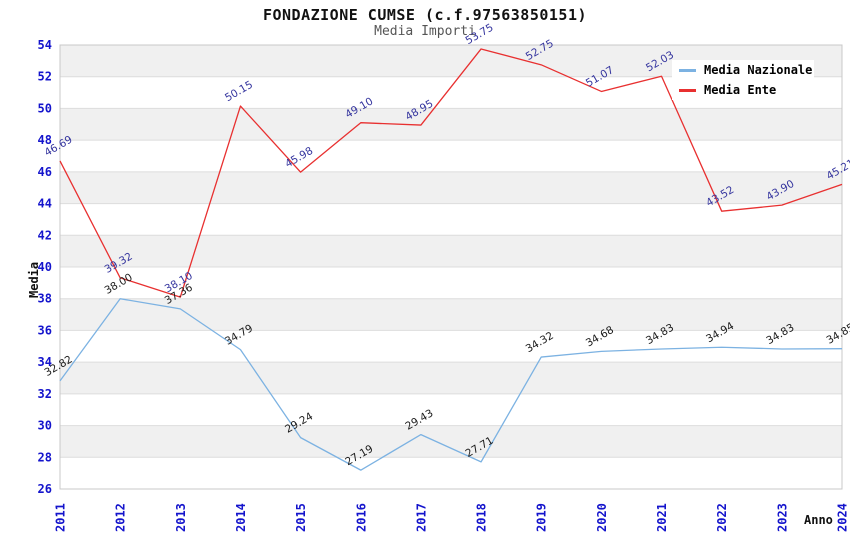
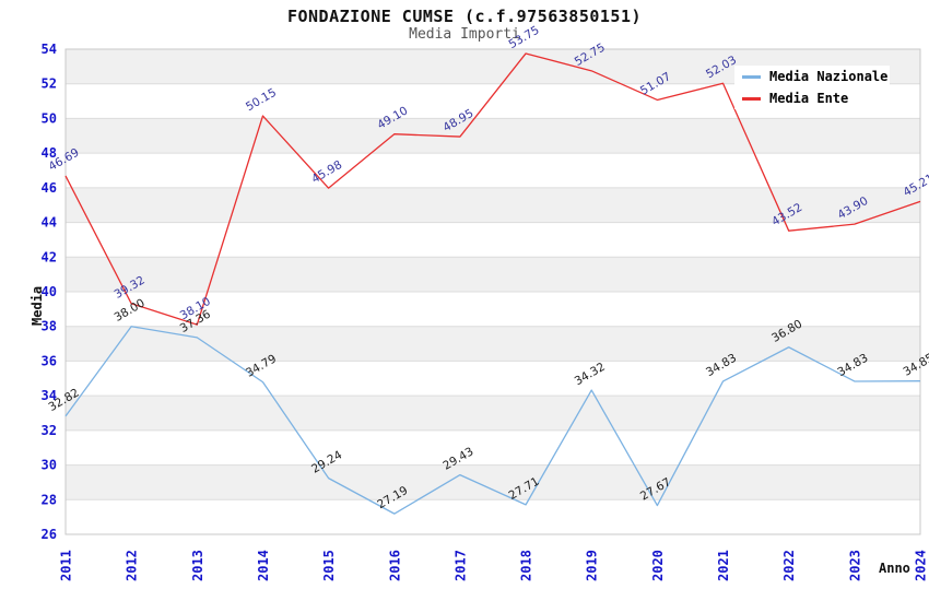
Media Nazionale/2020: 34.68 -> 27.67
Media Nazionale/2022: 34.94 -> 36.80
